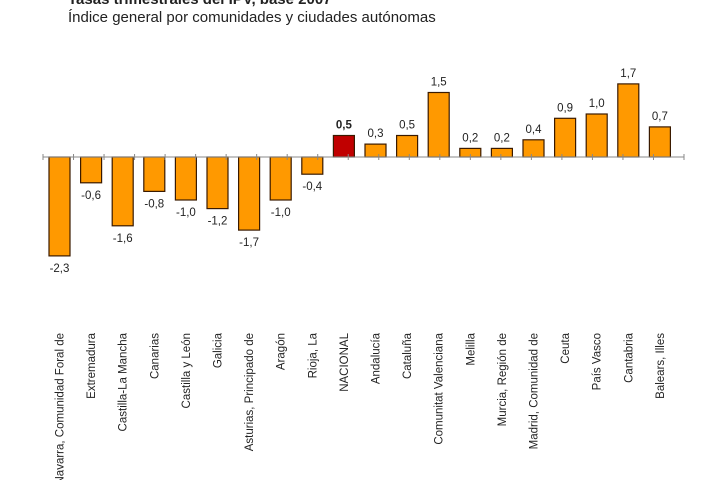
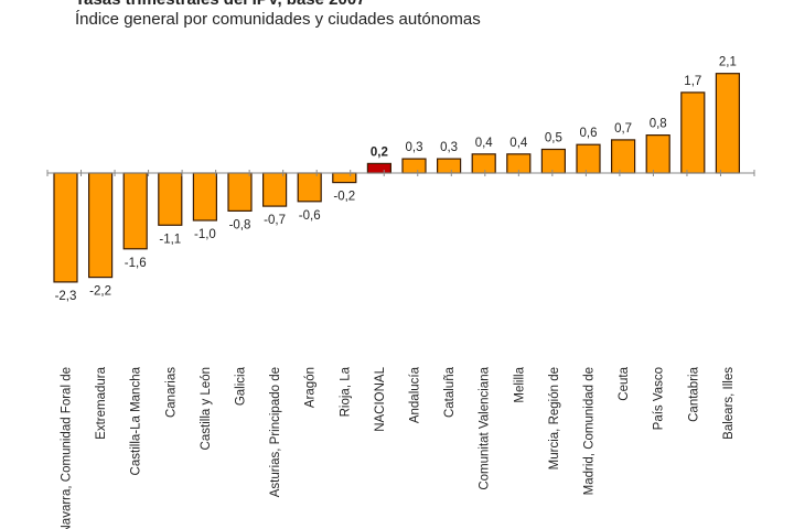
Extremadura: -0,6 -> -2,2
Canarias: -0,8 -> -1,1
Galicia: -1,2 -> -0,8
Asturias, Principado de: -1,7 -> -0,7
Aragón: -1,0 -> -0,6
Rioja, La: -0,4 -> -0,2
NACIONAL: 0,5 -> 0,2
Cataluña: 0,5 -> 0,3
Comunitat Valenciana: 1,5 -> 0,4
Melilla: 0,2 -> 0,4
Murcia, Región de: 0,2 -> 0,5
Madrid, Comunidad de: 0,4 -> 0,6
Ceuta: 0,9 -> 0,7
País Vasco: 1,0 -> 0,8
Balears, Illes: 0,7 -> 2,1
